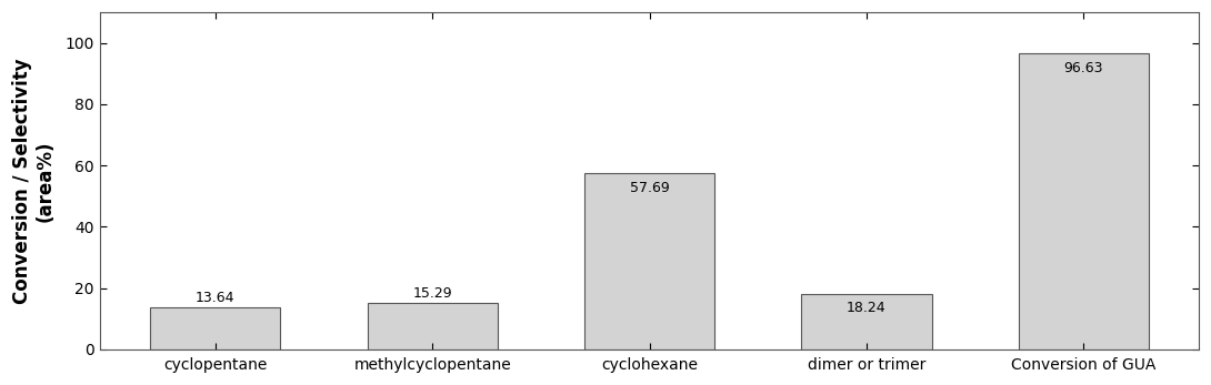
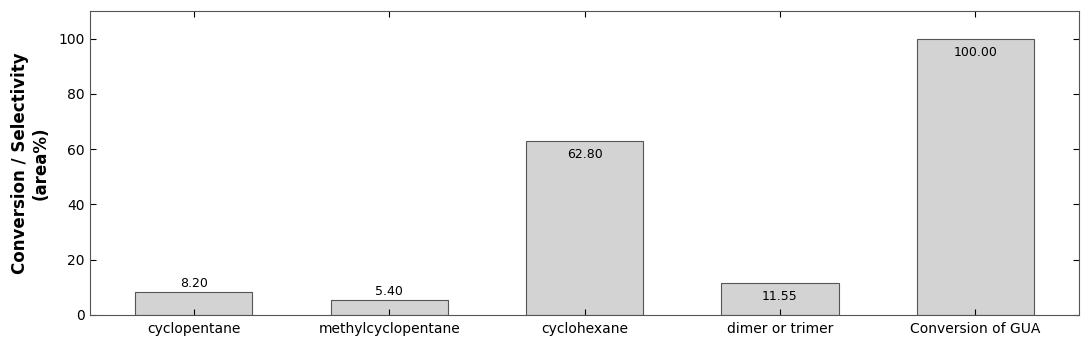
cyclopentane: 13.64 -> 8.20
methylcyclopentane: 15.29 -> 5.40
cyclohexane: 57.69 -> 62.80
dimer or trimer: 18.24 -> 11.55
Conversion of GUA: 96.63 -> 100.00
